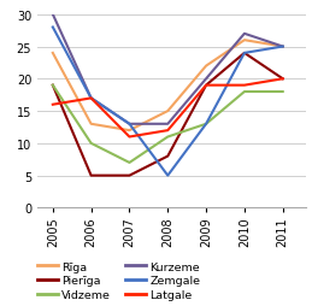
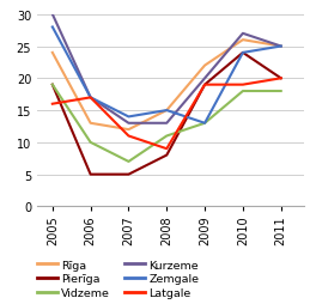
Zemgale/2007: 13 -> 14
Zemgale/2008: 5 -> 15
Latgale/2008: 12 -> 9
